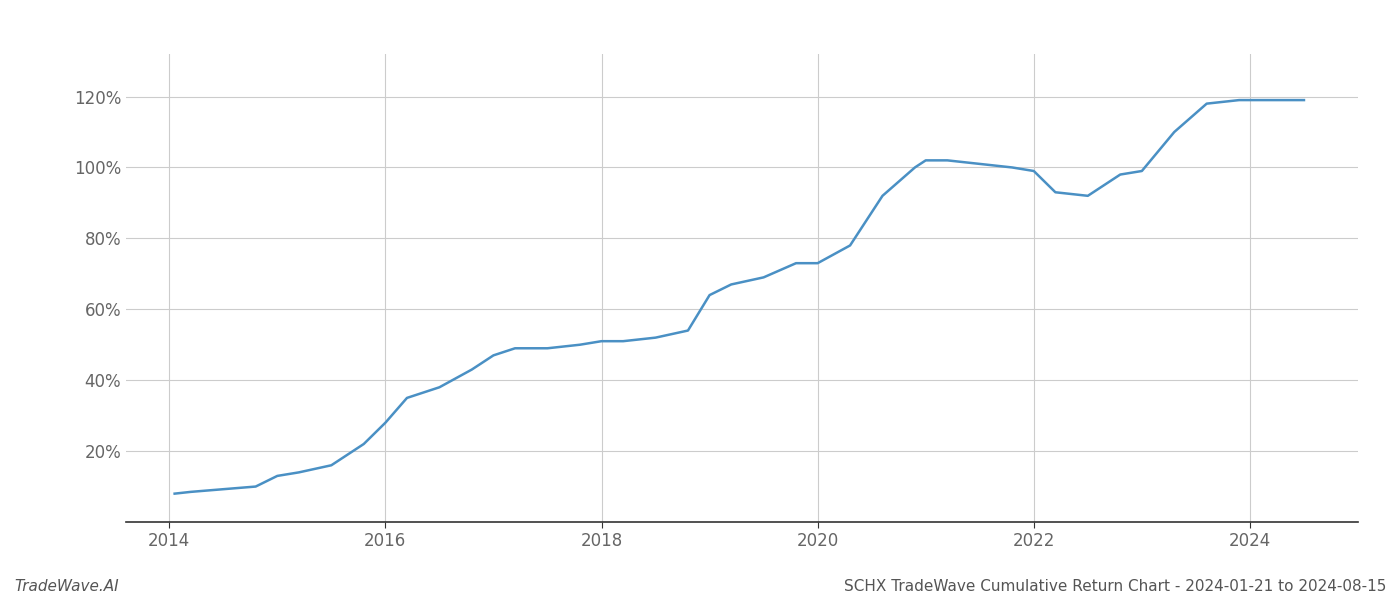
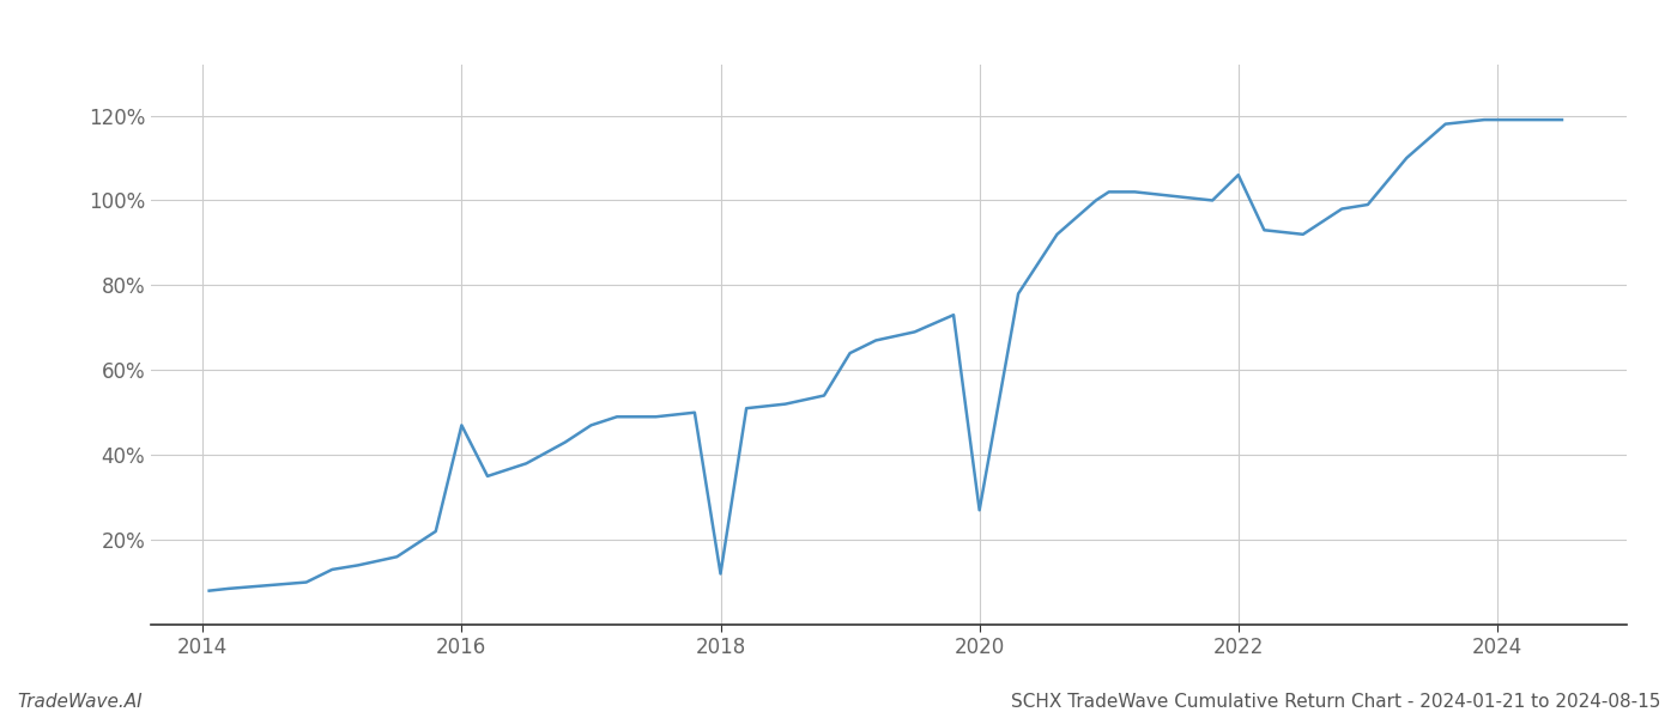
2016: 28.0% -> 47.0%
2018: 51.0% -> 12.0%
2020: 73.0% -> 27.0%
2022: 99.0% -> 106.0%
